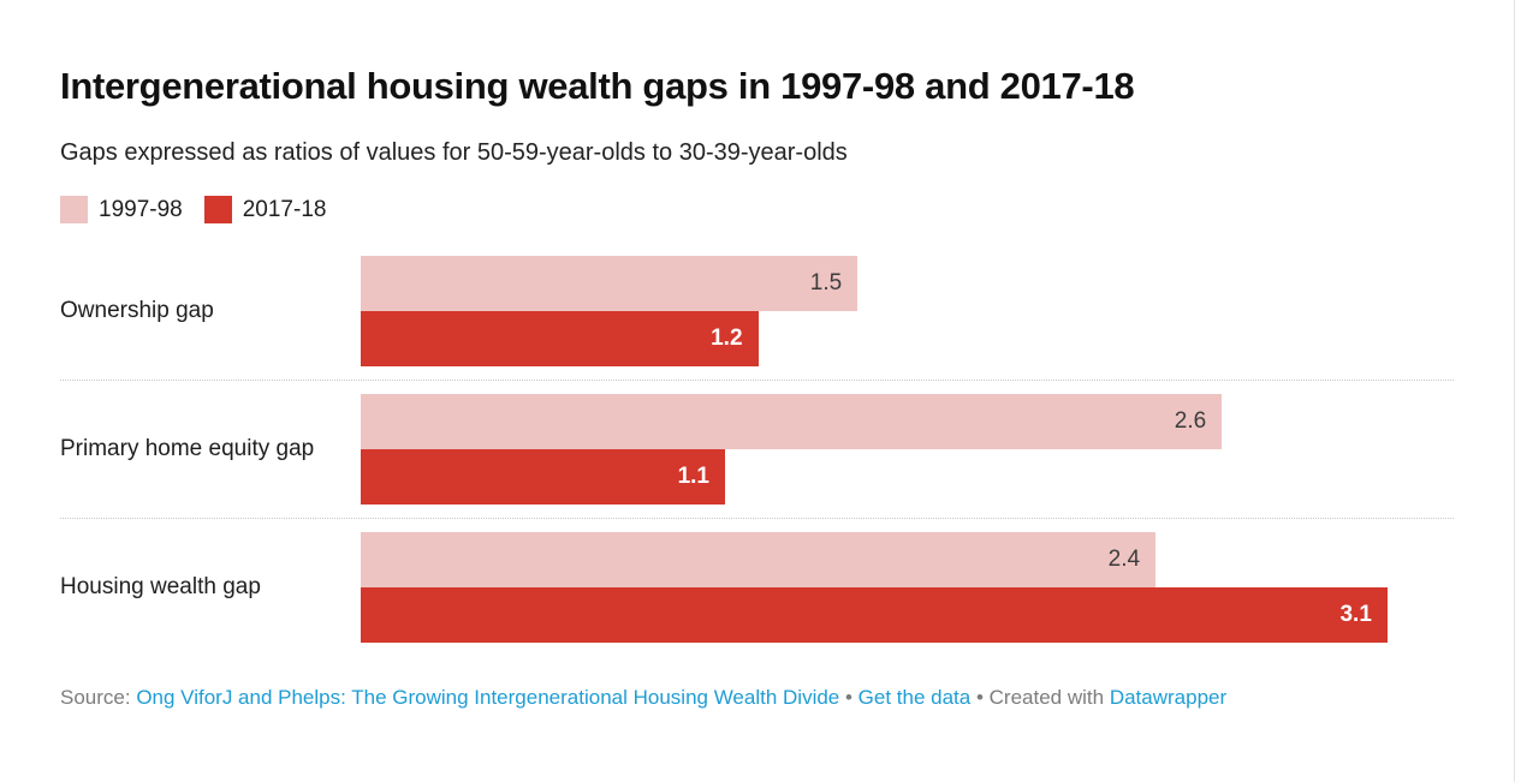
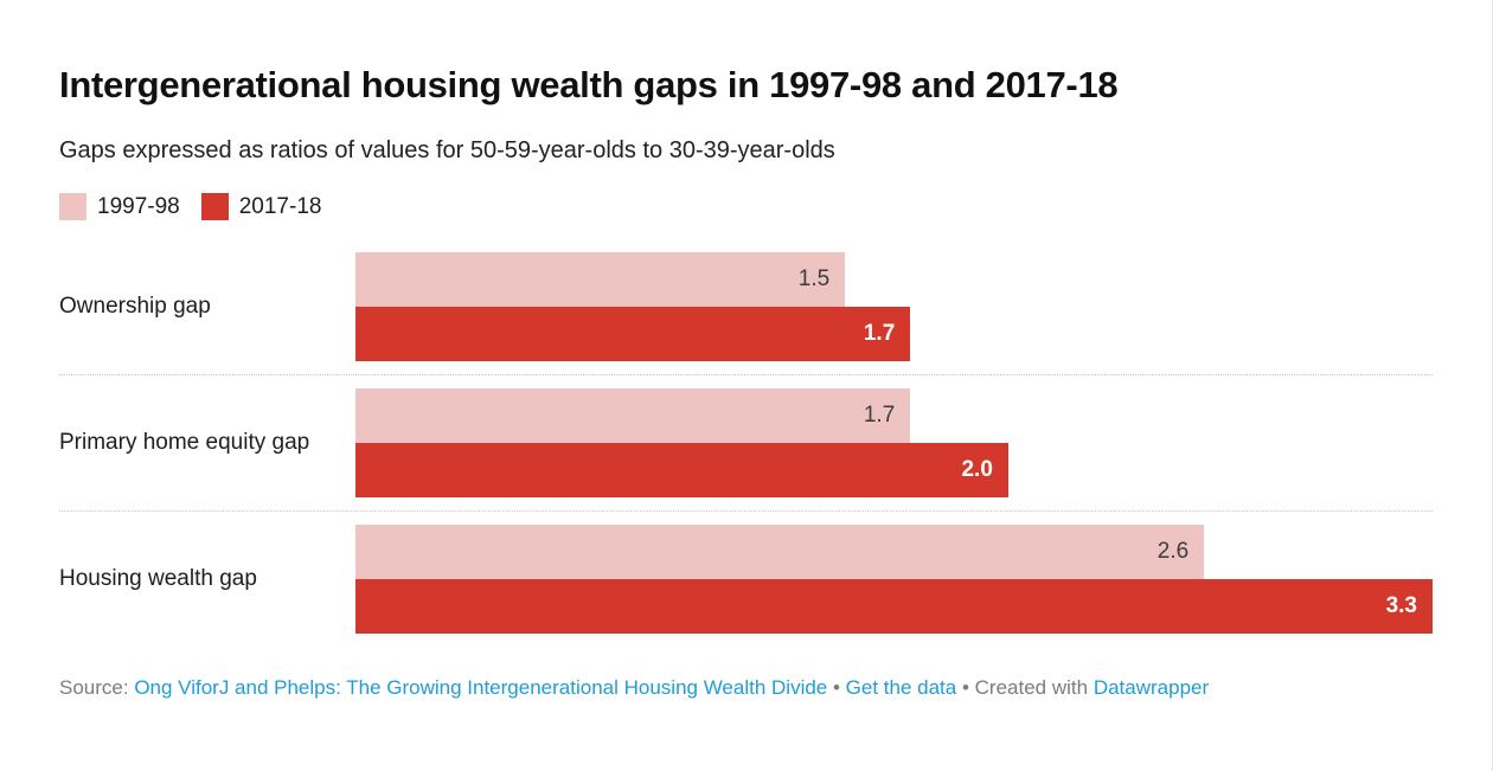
2017-18/Ownership gap: 1.2 -> 1.7
1997-98/Primary home equity gap: 2.6 -> 1.7
2017-18/Primary home equity gap: 1.1 -> 2.0
1997-98/Housing wealth gap: 2.4 -> 2.6
2017-18/Housing wealth gap: 3.1 -> 3.3
